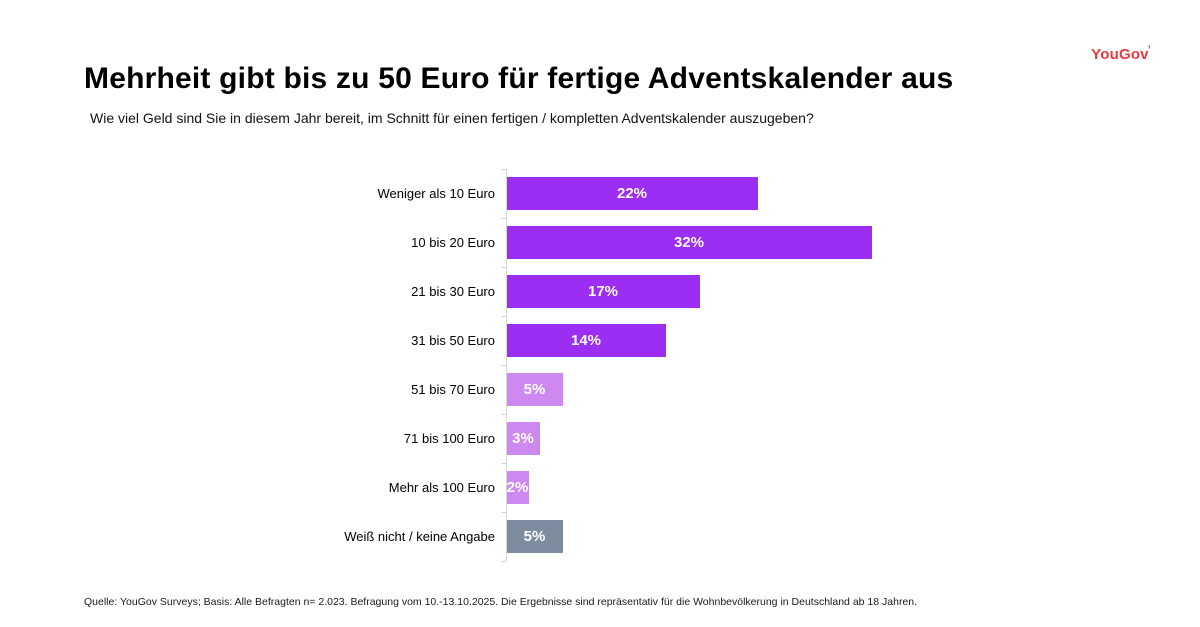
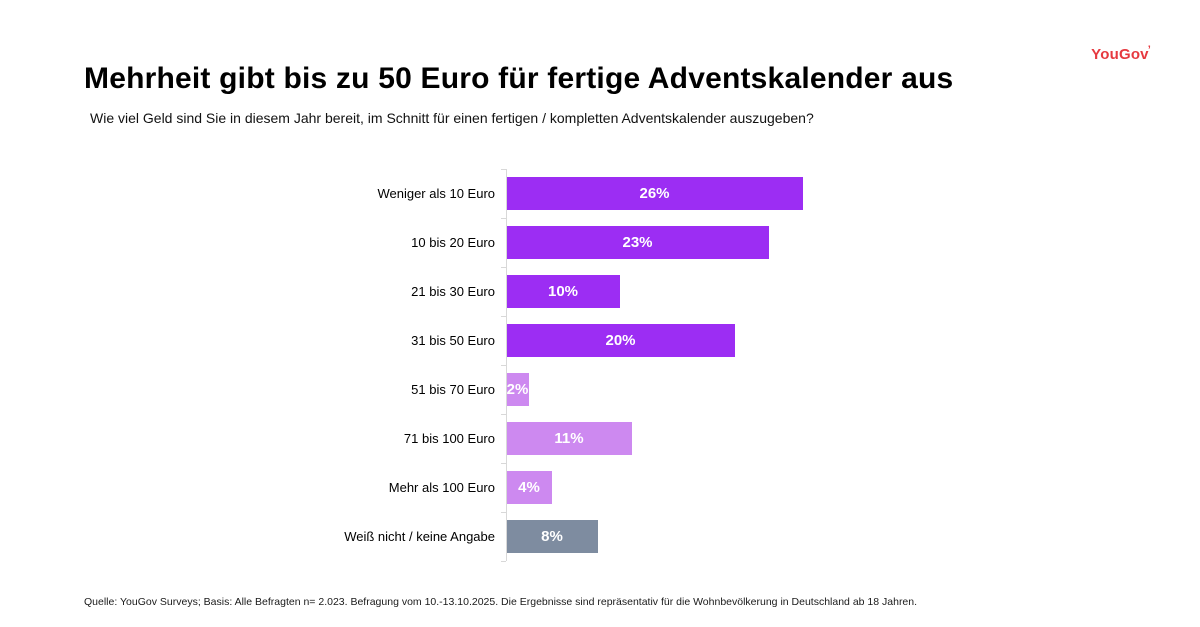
Weniger als 10 Euro: 22% -> 26%
10 bis 20 Euro: 32% -> 23%
21 bis 30 Euro: 17% -> 10%
31 bis 50 Euro: 14% -> 20%
51 bis 70 Euro: 5% -> 2%
71 bis 100 Euro: 3% -> 11%
Mehr als 100 Euro: 2% -> 4%
Weiß nicht / keine Angabe: 5% -> 8%
